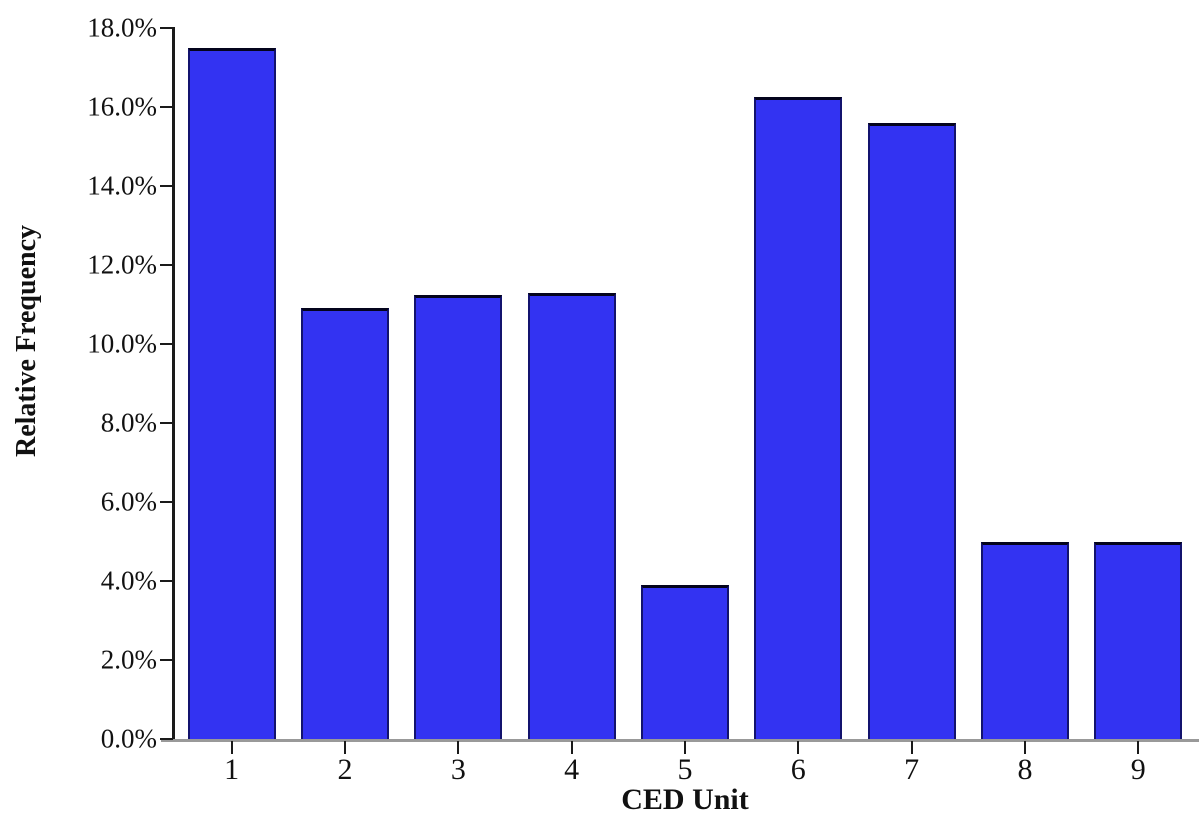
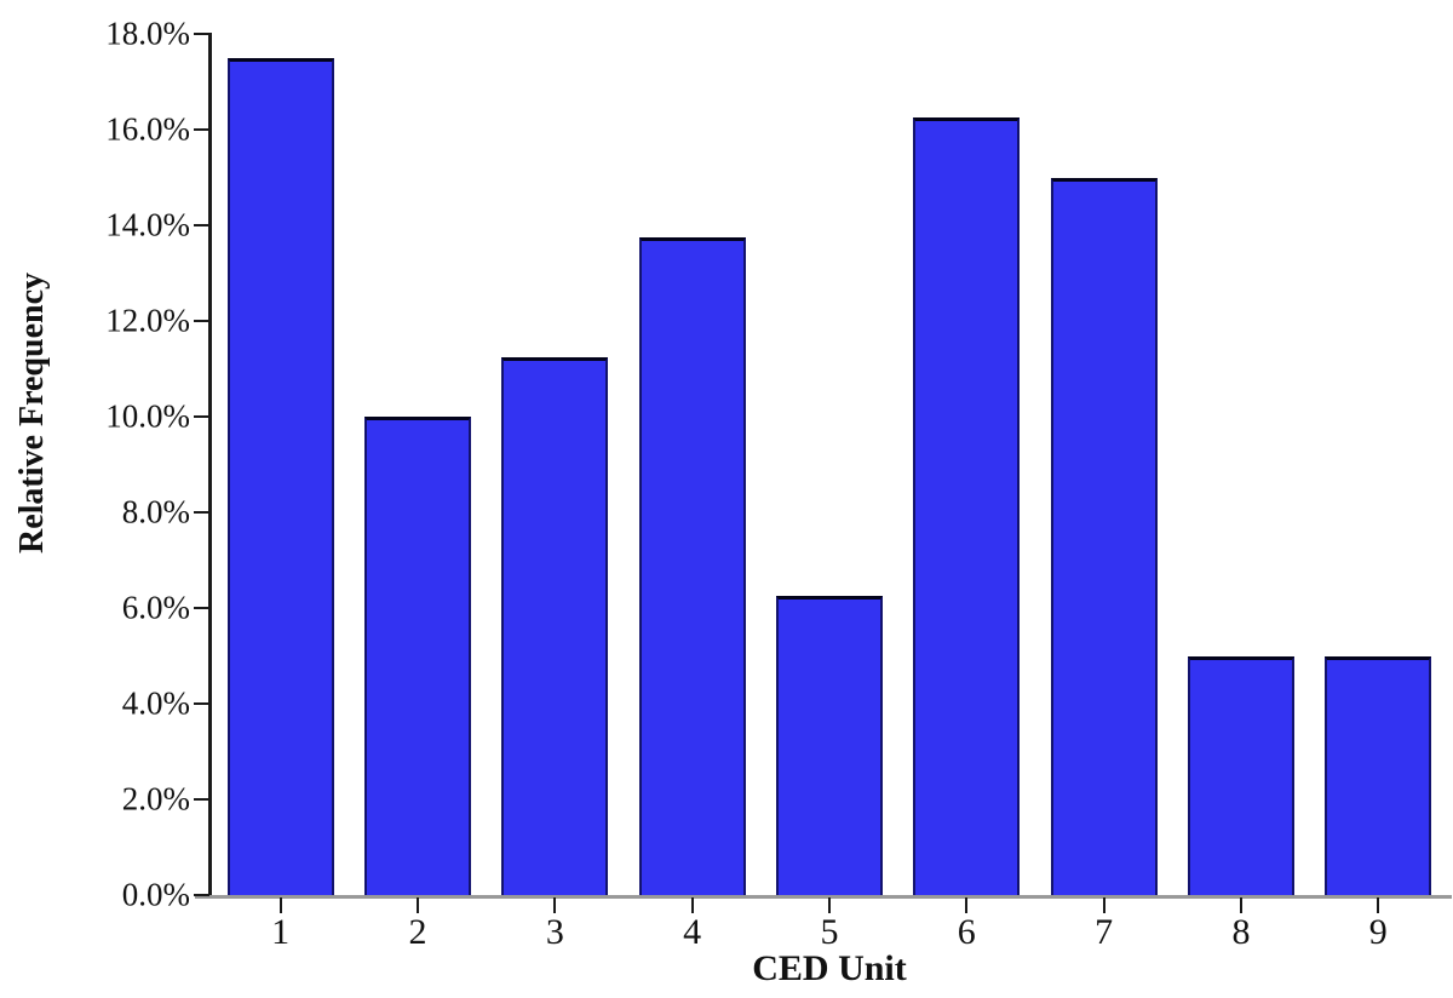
2: 10.9% -> 10.0%
4: 11.3% -> 13.8%
5: 3.9% -> 6.2%
7: 15.6% -> 15.0%
